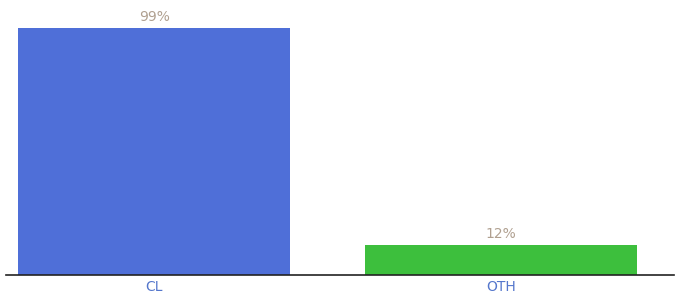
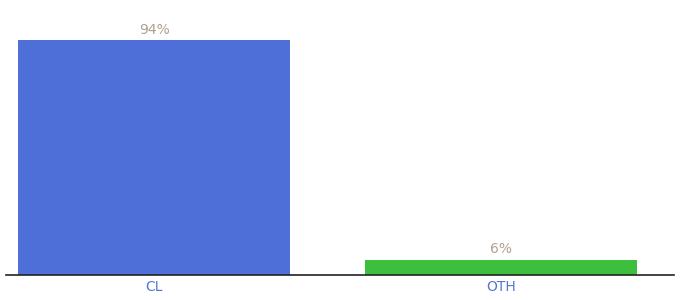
CL: 99% -> 94%
OTH: 12% -> 6%
